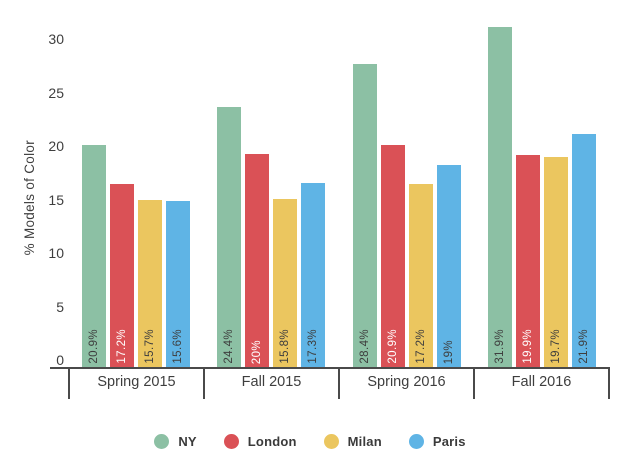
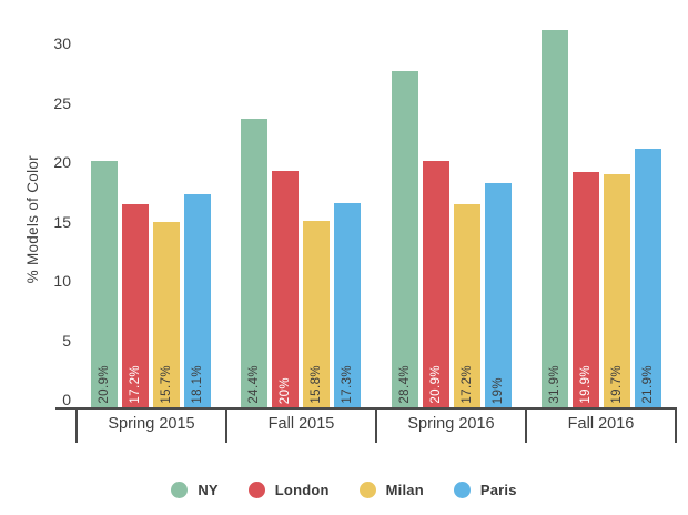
Paris/Spring 2015: 15.6% -> 18.1%
